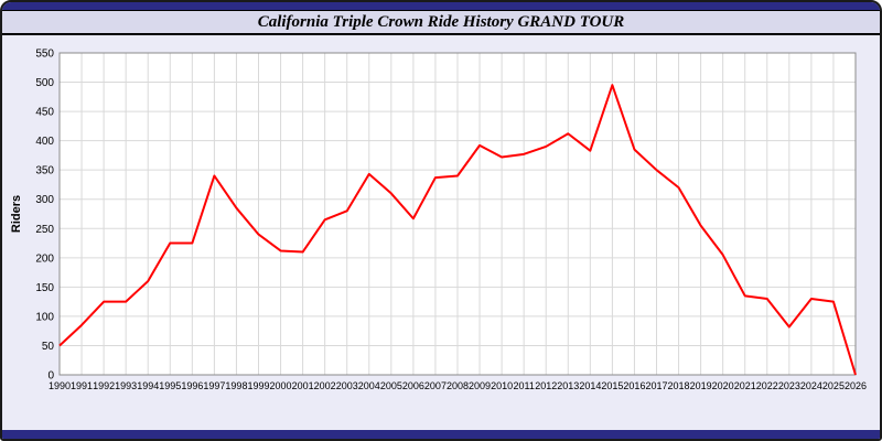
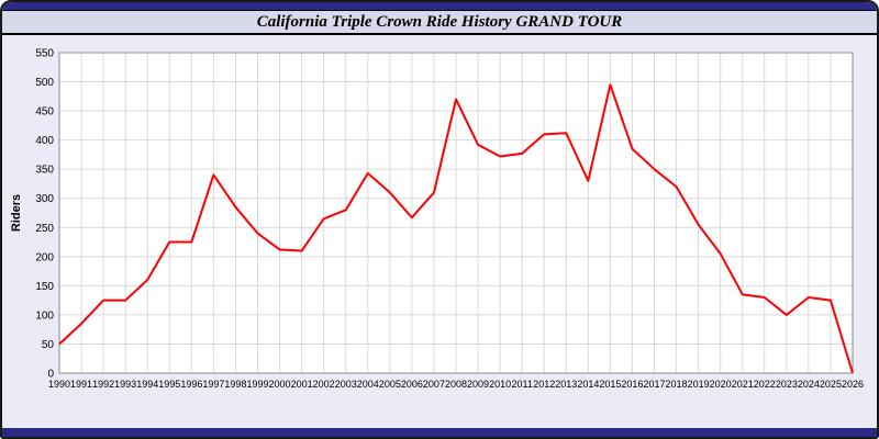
2007: 340 -> 310
2008: 340 -> 470
2012: 390 -> 410
2014: 380 -> 330
2023: 80 -> 100
